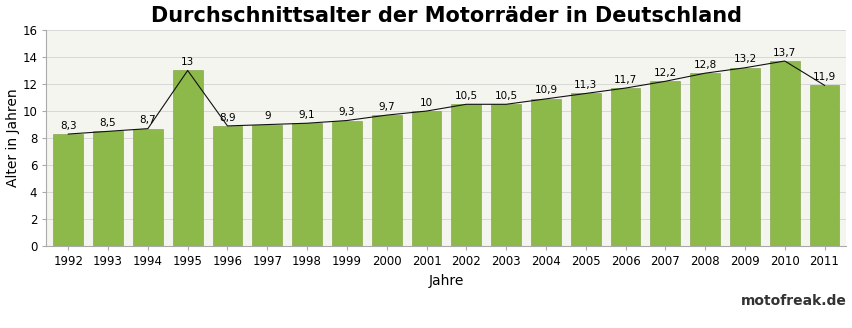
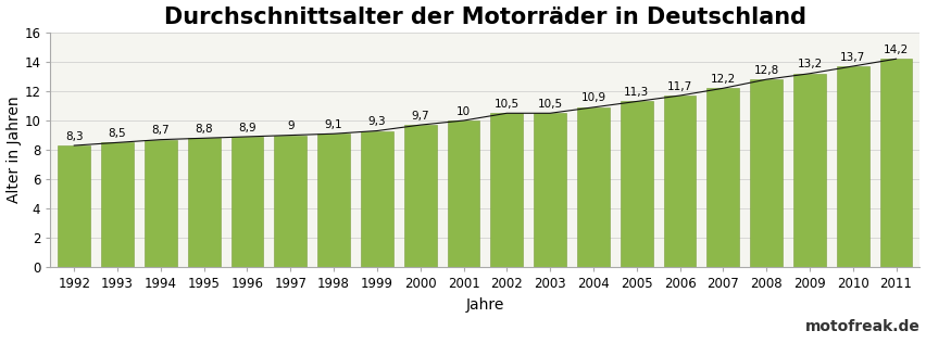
1995: 13 -> 8,8
2011: 11,9 -> 14,2
